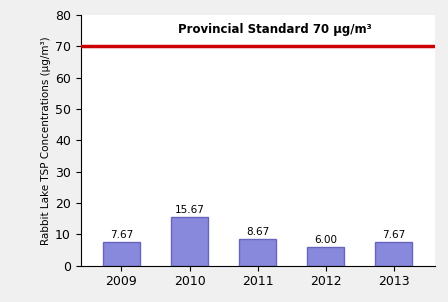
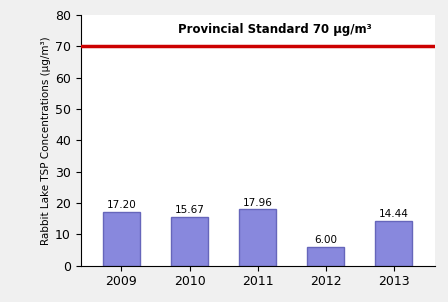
2009: 7.67 -> 17.20
2011: 8.67 -> 17.96
2013: 7.67 -> 14.44
